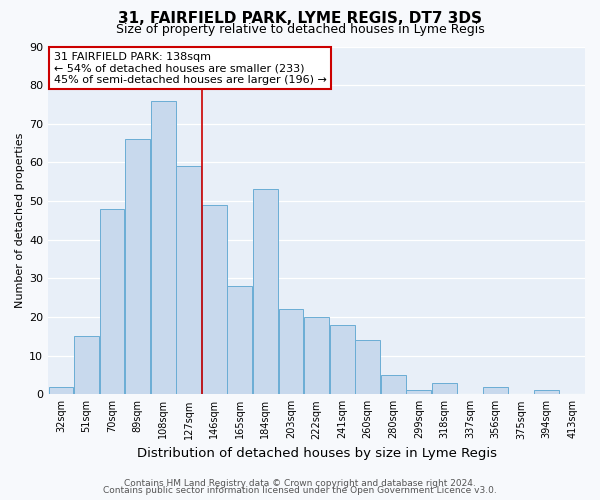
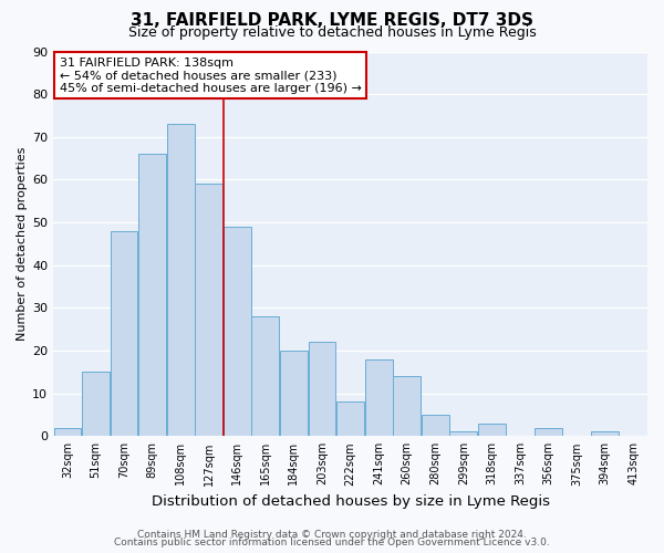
108sqm: 76 -> 73
184sqm: 53 -> 20
222sqm: 20 -> 8
